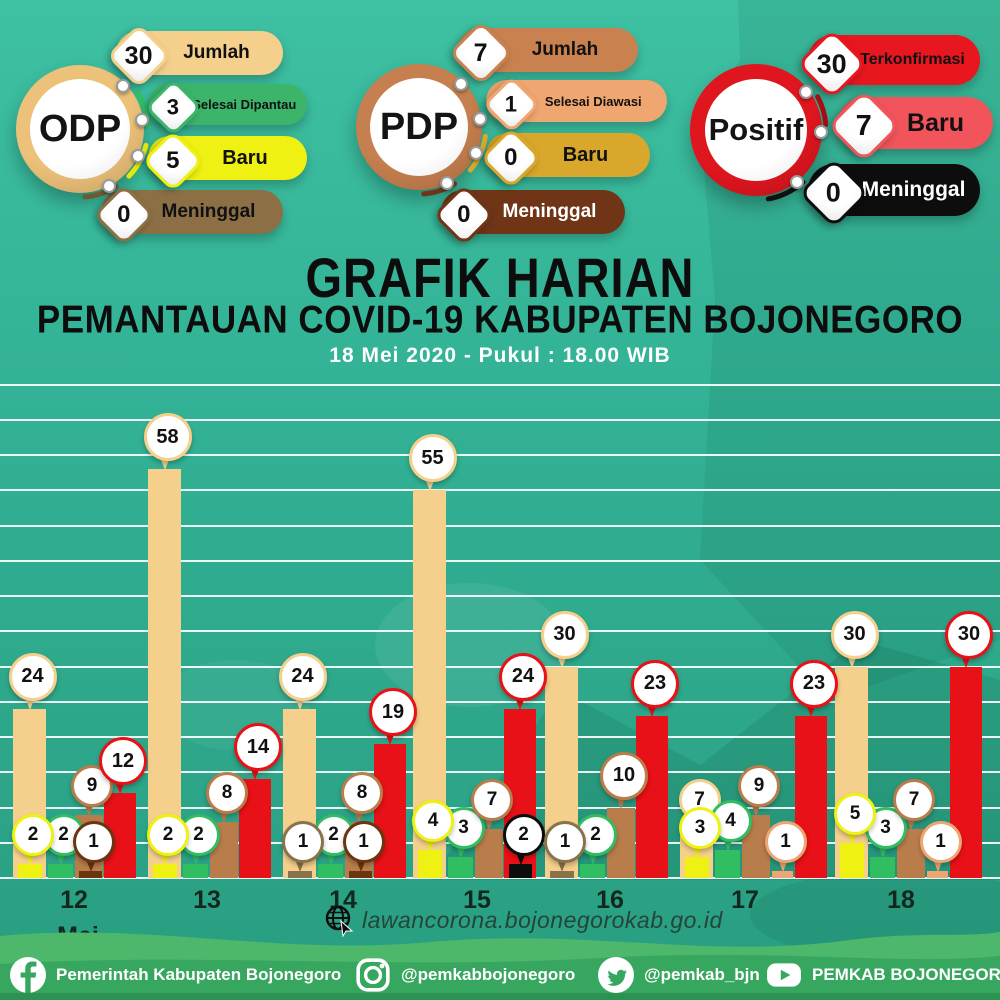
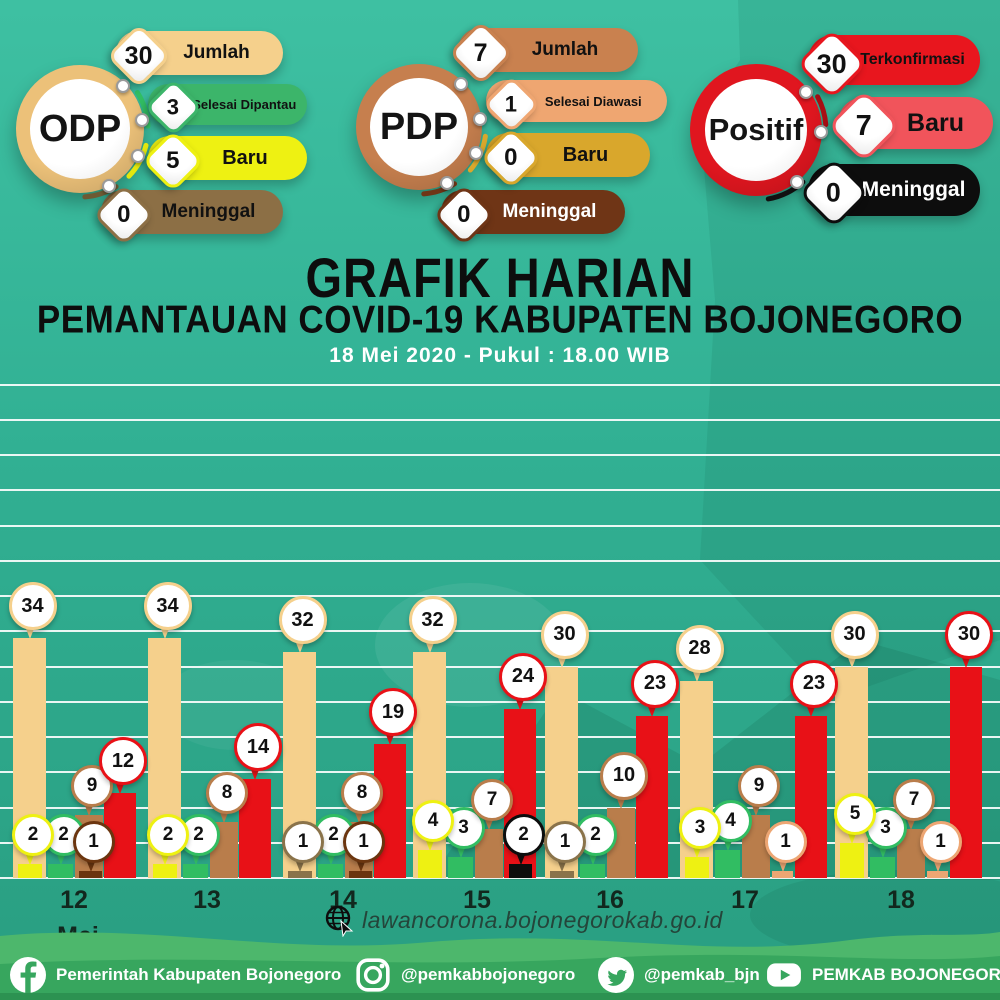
ODP Jumlah/12: 24 -> 34
ODP Jumlah/13: 58 -> 34
ODP Jumlah/14: 24 -> 32
ODP Jumlah/15: 55 -> 32
ODP Jumlah/17: 7 -> 28
